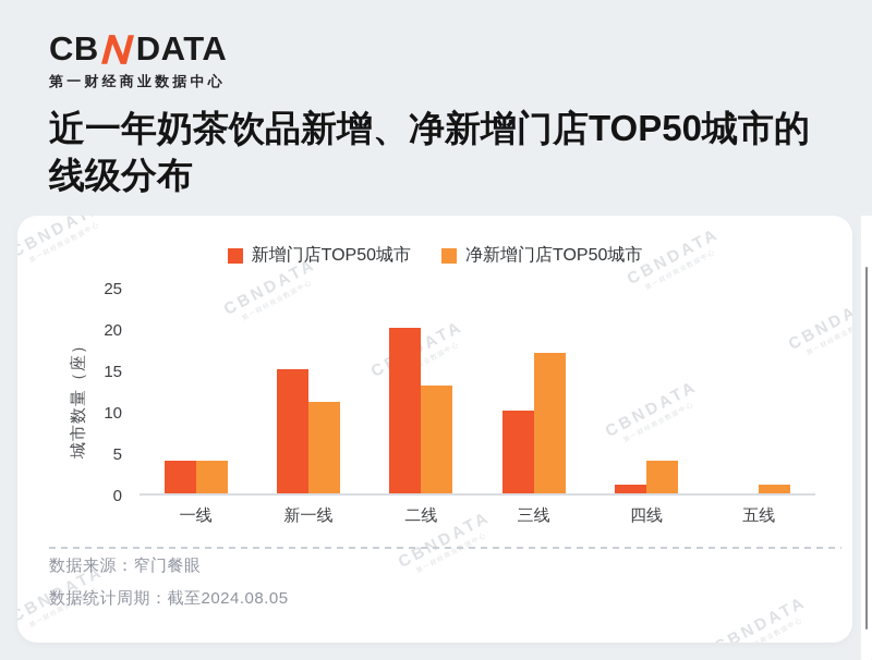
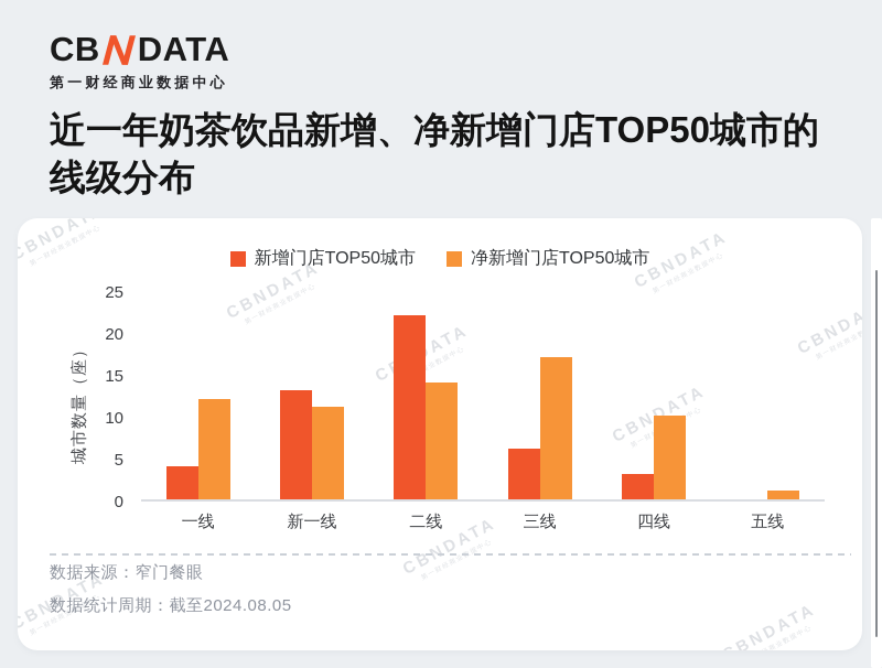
净新增门店TOP50城市/一线: 4 -> 12
新增门店TOP50城市/新一线: 15 -> 13
新增门店TOP50城市/二线: 20 -> 22
净新增门店TOP50城市/二线: 13 -> 14
新增门店TOP50城市/三线: 10 -> 6
新增门店TOP50城市/四线: 1 -> 3
净新增门店TOP50城市/四线: 4 -> 10
